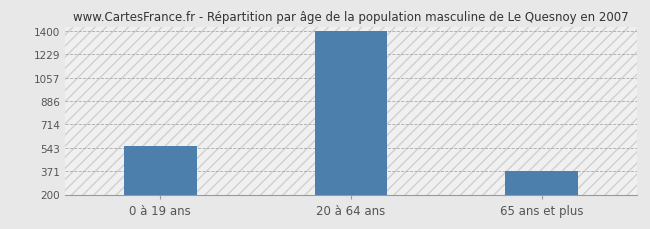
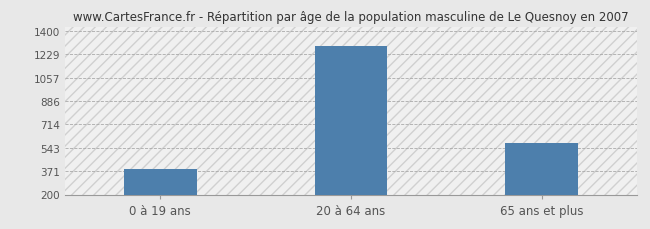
0 à 19 ans: 560 -> 390
20 à 64 ans: 1400 -> 1290
65 ans et plus: 370 -> 580
